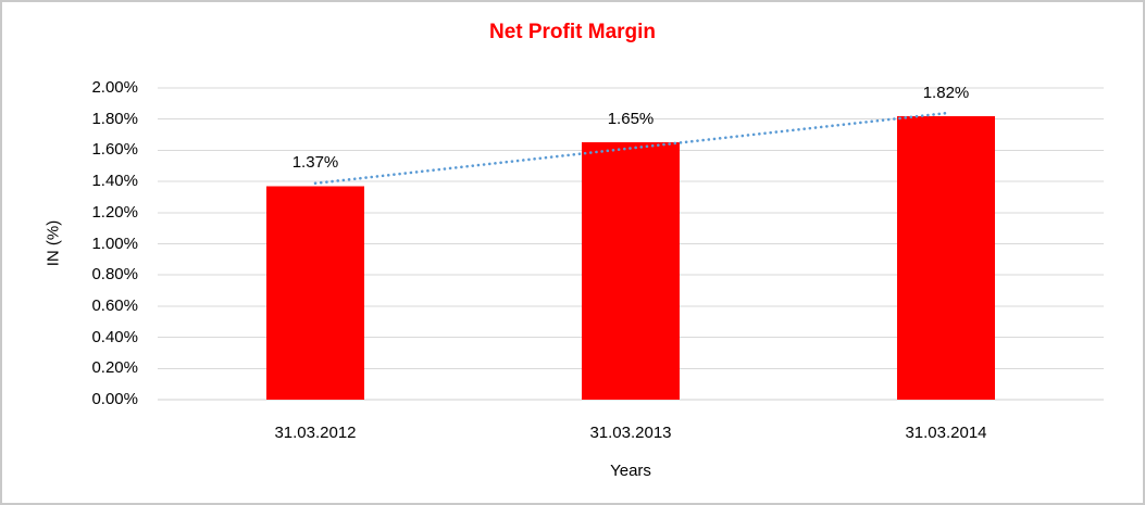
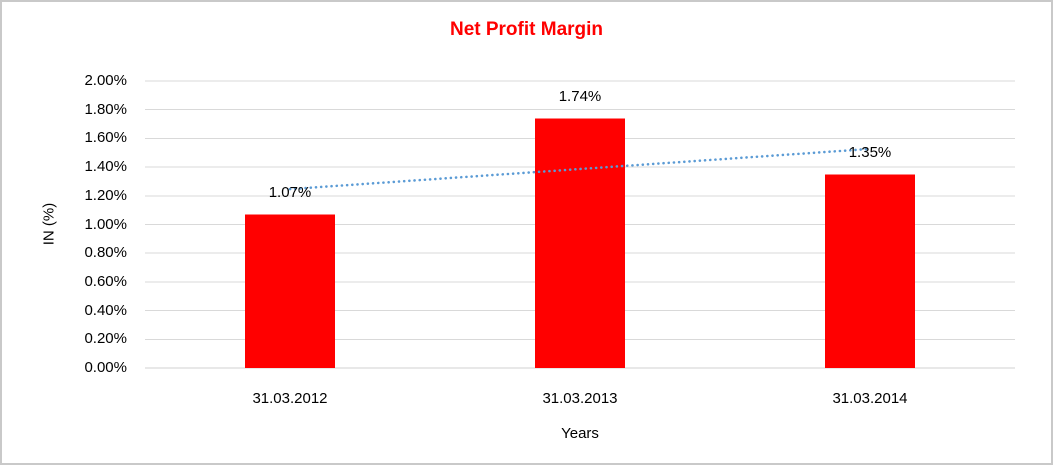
31.03.2012: 1.37% -> 1.07%
31.03.2013: 1.65% -> 1.74%
31.03.2014: 1.82% -> 1.35%
